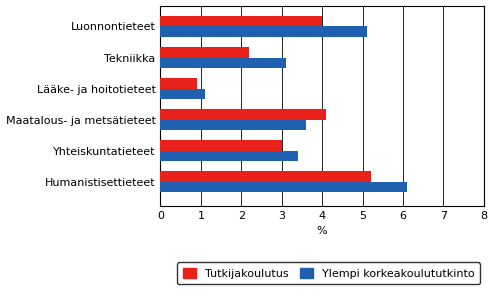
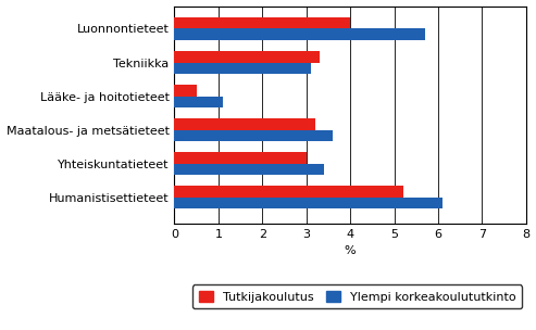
Ylempi korkeakoulututkinto/Luonnontieteet: 5.1 -> 5.7
Tutkijakoulutus/Tekniikka: 2.2 -> 3.3
Tutkijakoulutus/Lääke- ja hoitotieteet: 0.9 -> 0.5
Tutkijakoulutus/Maatalous- ja metsätieteet: 4.1 -> 3.2
